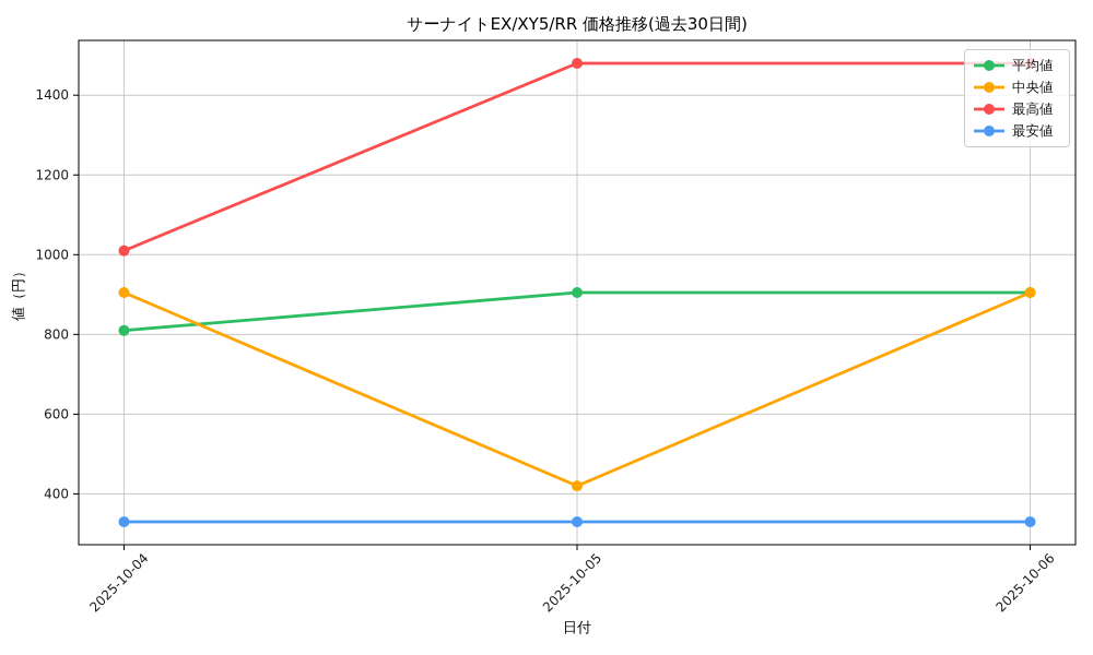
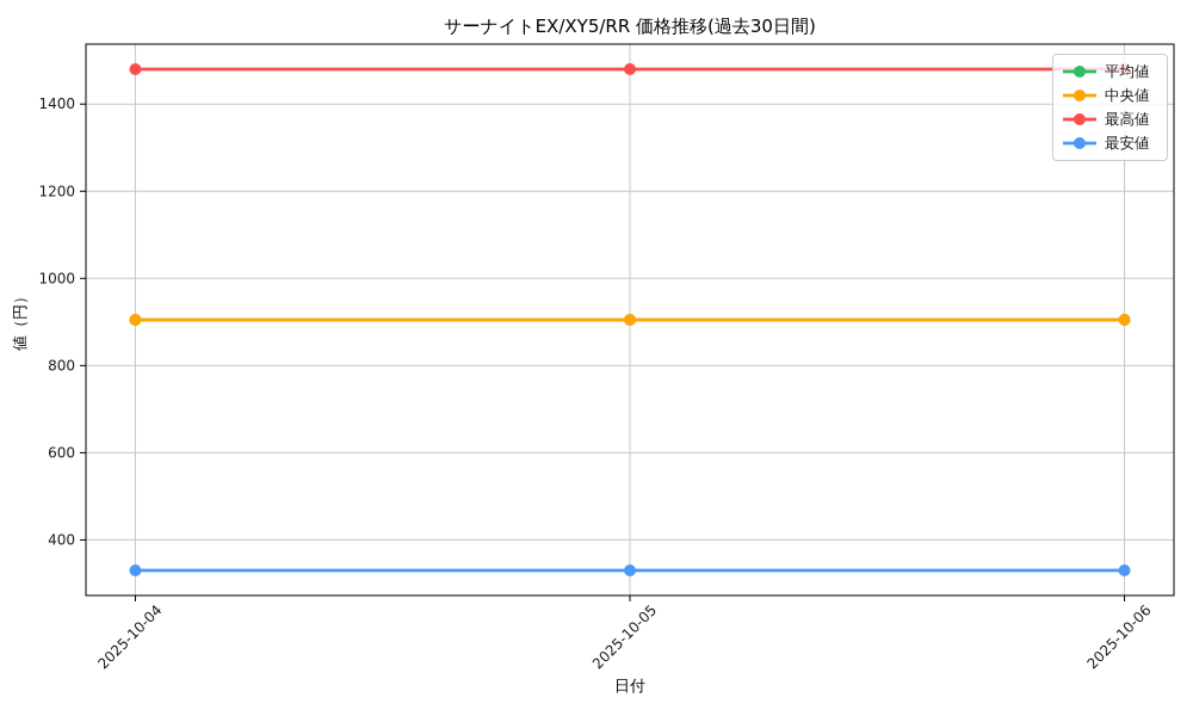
平均値/2025-10-04: 810 -> 900
最高値/2025-10-04: 1010 -> 1480
中央値/2025-10-05: 420 -> 900
